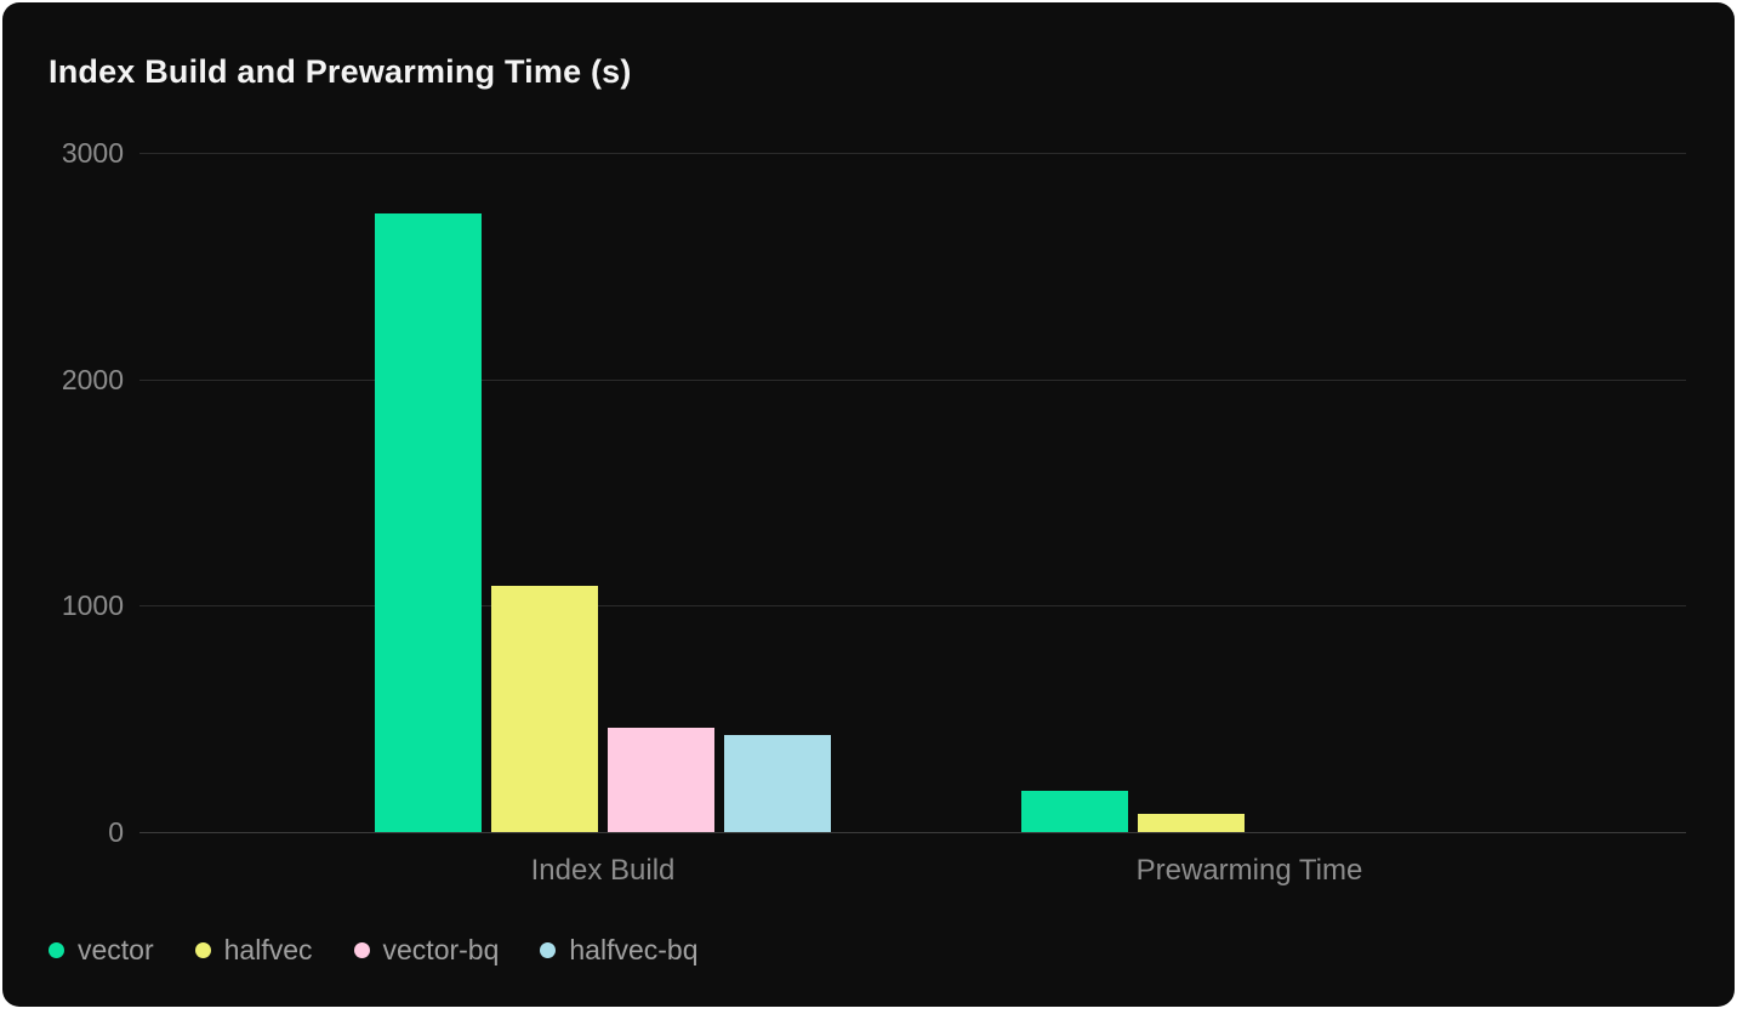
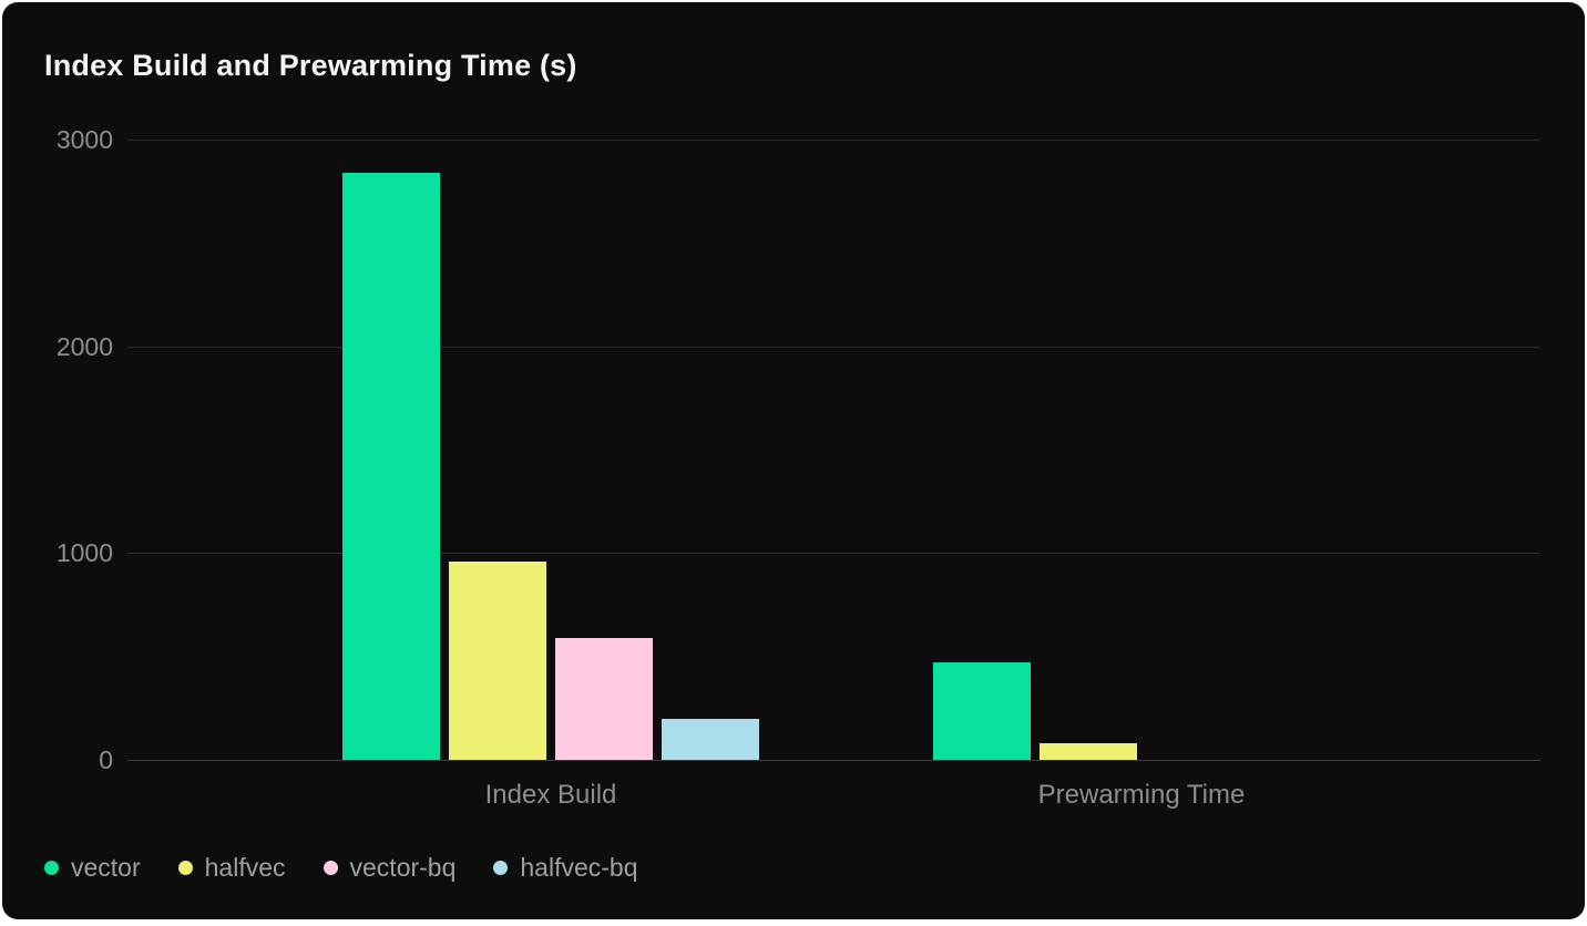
vector/Index Build: 2730 -> 2840
halfvec/Index Build: 1090 -> 960
vector-bq/Index Build: 460 -> 590
halfvec-bq/Index Build: 430 -> 200
vector/Prewarming Time: 180 -> 470
